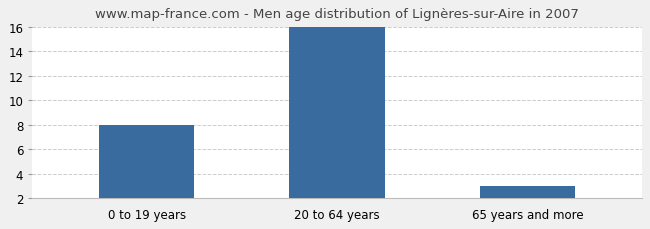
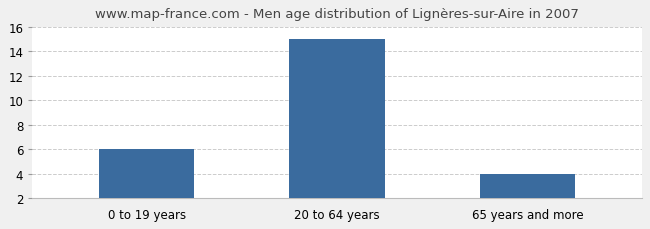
0 to 19 years: 8 -> 6
20 to 64 years: 16 -> 15
65 years and more: 3 -> 4
